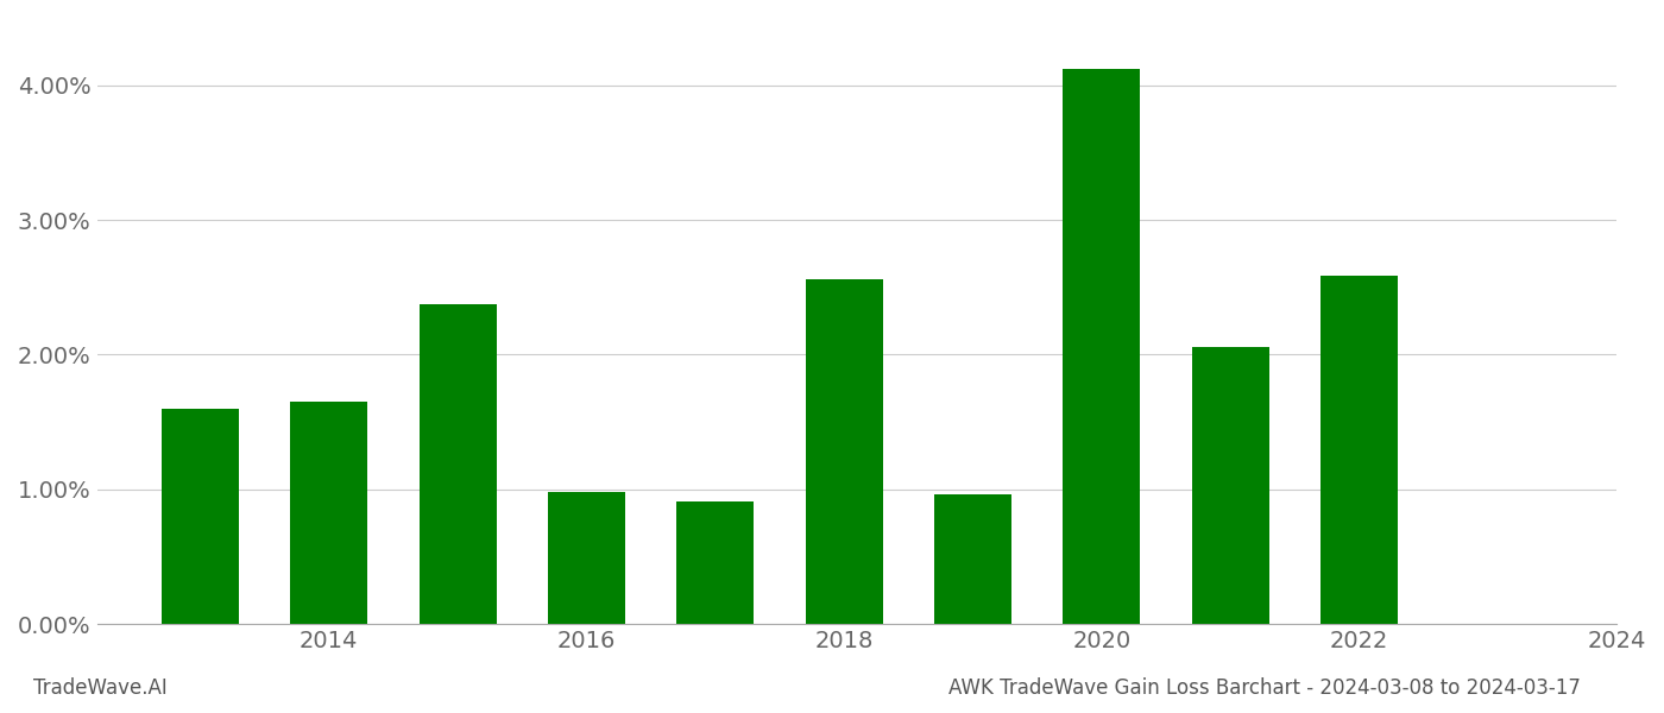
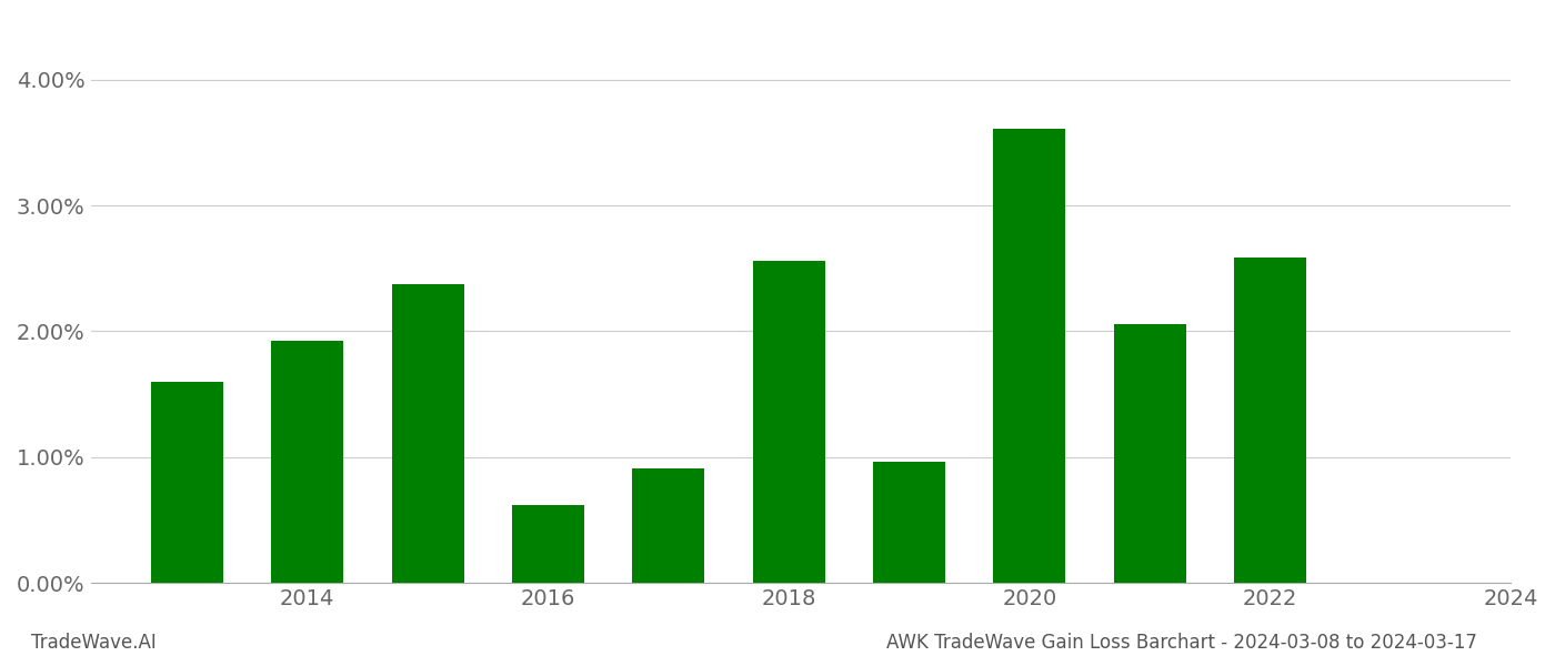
2014: 1.65% -> 1.92%
2016: 0.98% -> 0.62%
2020: 4.12% -> 3.61%
